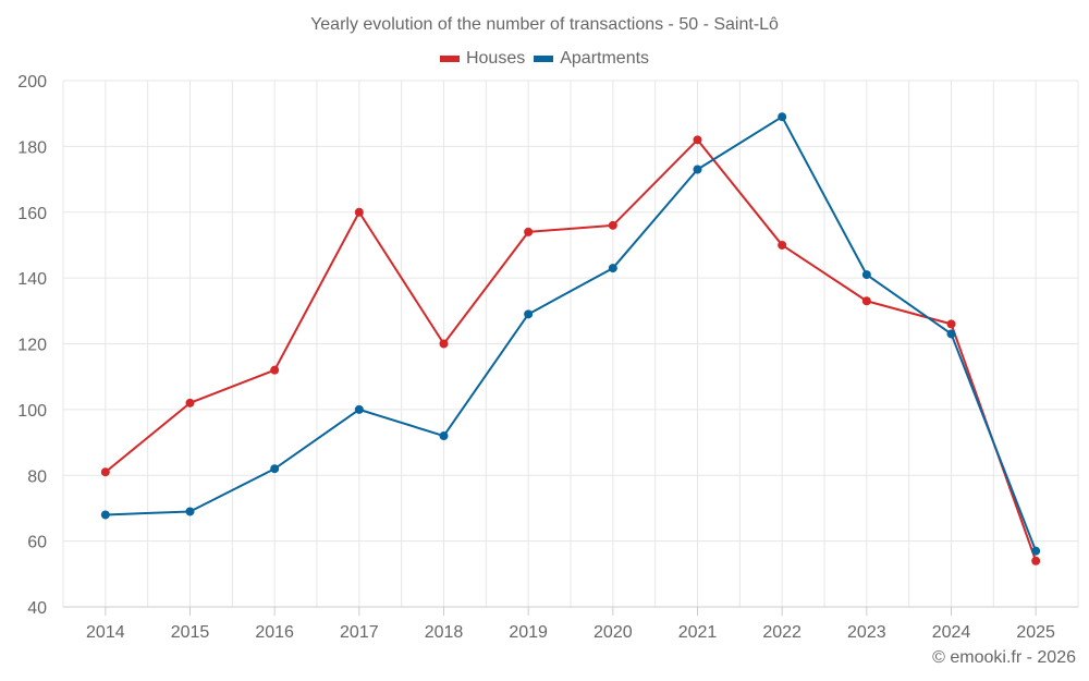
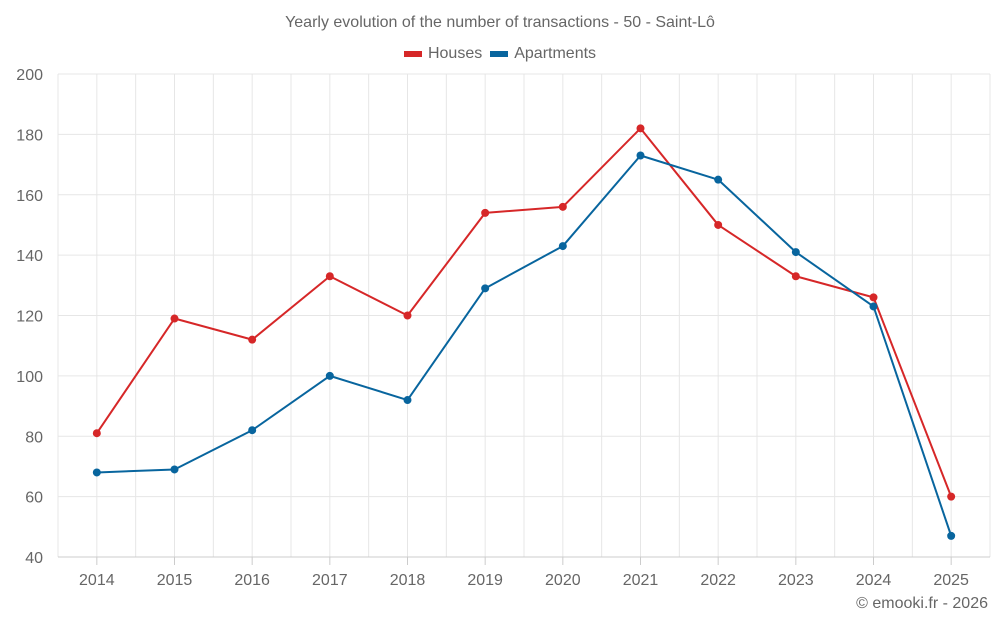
Houses/2015: 102 -> 119
Houses/2017: 160 -> 133
Apartments/2022: 189 -> 165
Houses/2025: 54 -> 60
Apartments/2025: 57 -> 47
